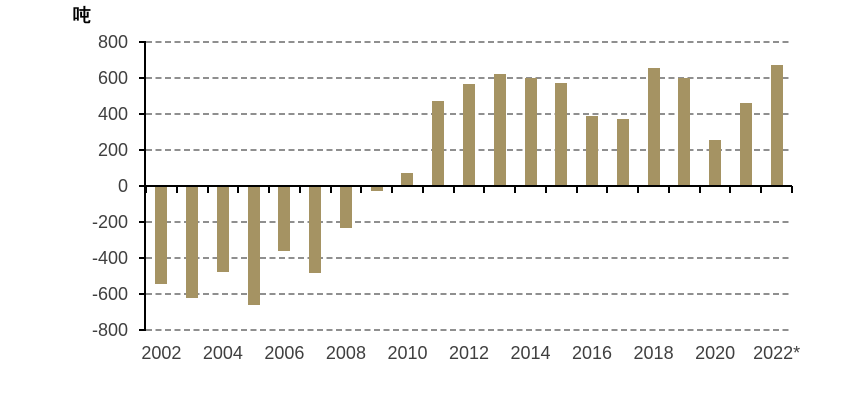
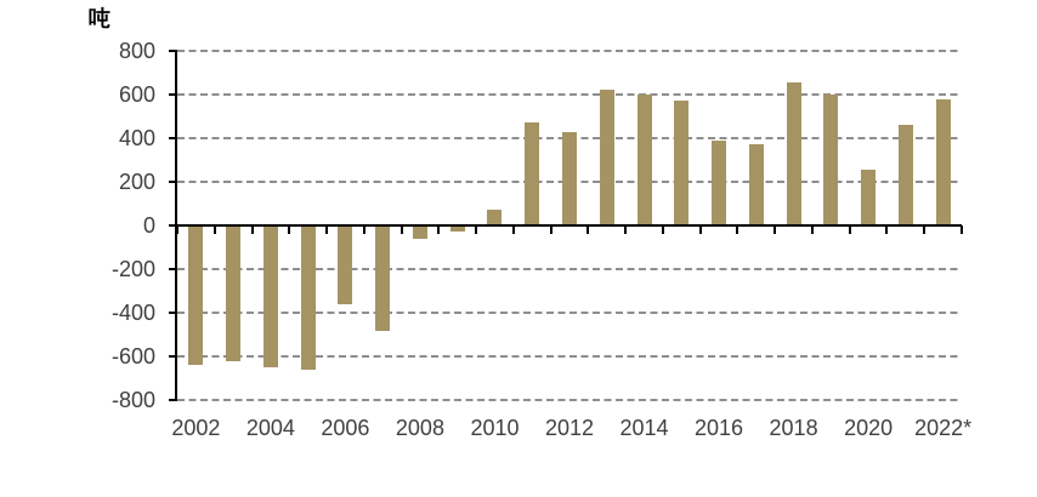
2002: -540 -> -640
2004: -480 -> -650
2008: -240 -> -60
2012: 560 -> 430
2022*: 670 -> 580
